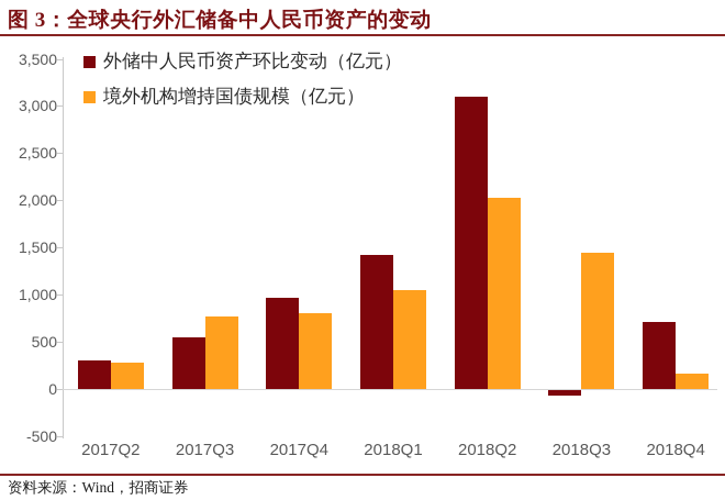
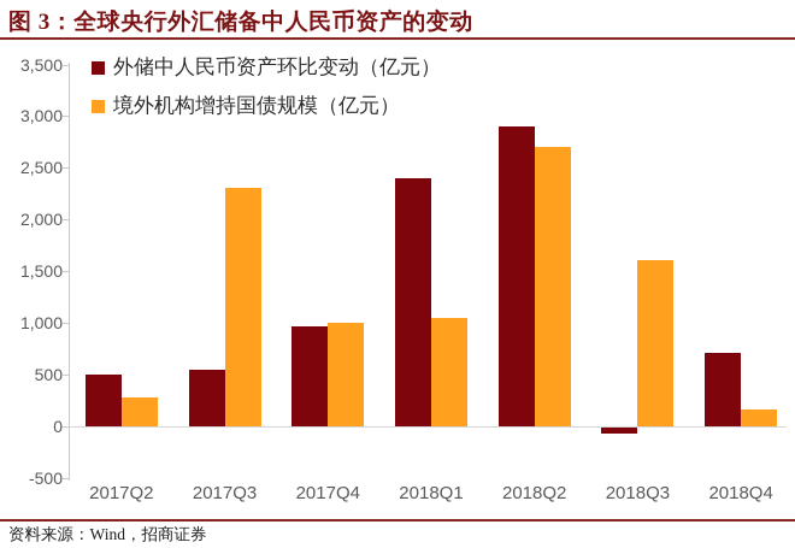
外储中人民币资产环比变动（亿元）/2017Q2: 300 -> 500
境外机构增持国债规模（亿元）/2017Q3: 800 -> 2300
境外机构增持国债规模（亿元）/2017Q4: 800 -> 1000
外储中人民币资产环比变动（亿元）/2018Q1: 1400 -> 2400
外储中人民币资产环比变动（亿元）/2018Q2: 3100 -> 2900
境外机构增持国债规模（亿元）/2018Q2: 2000 -> 2700
境外机构增持国债规模（亿元）/2018Q3: 1400 -> 1600
